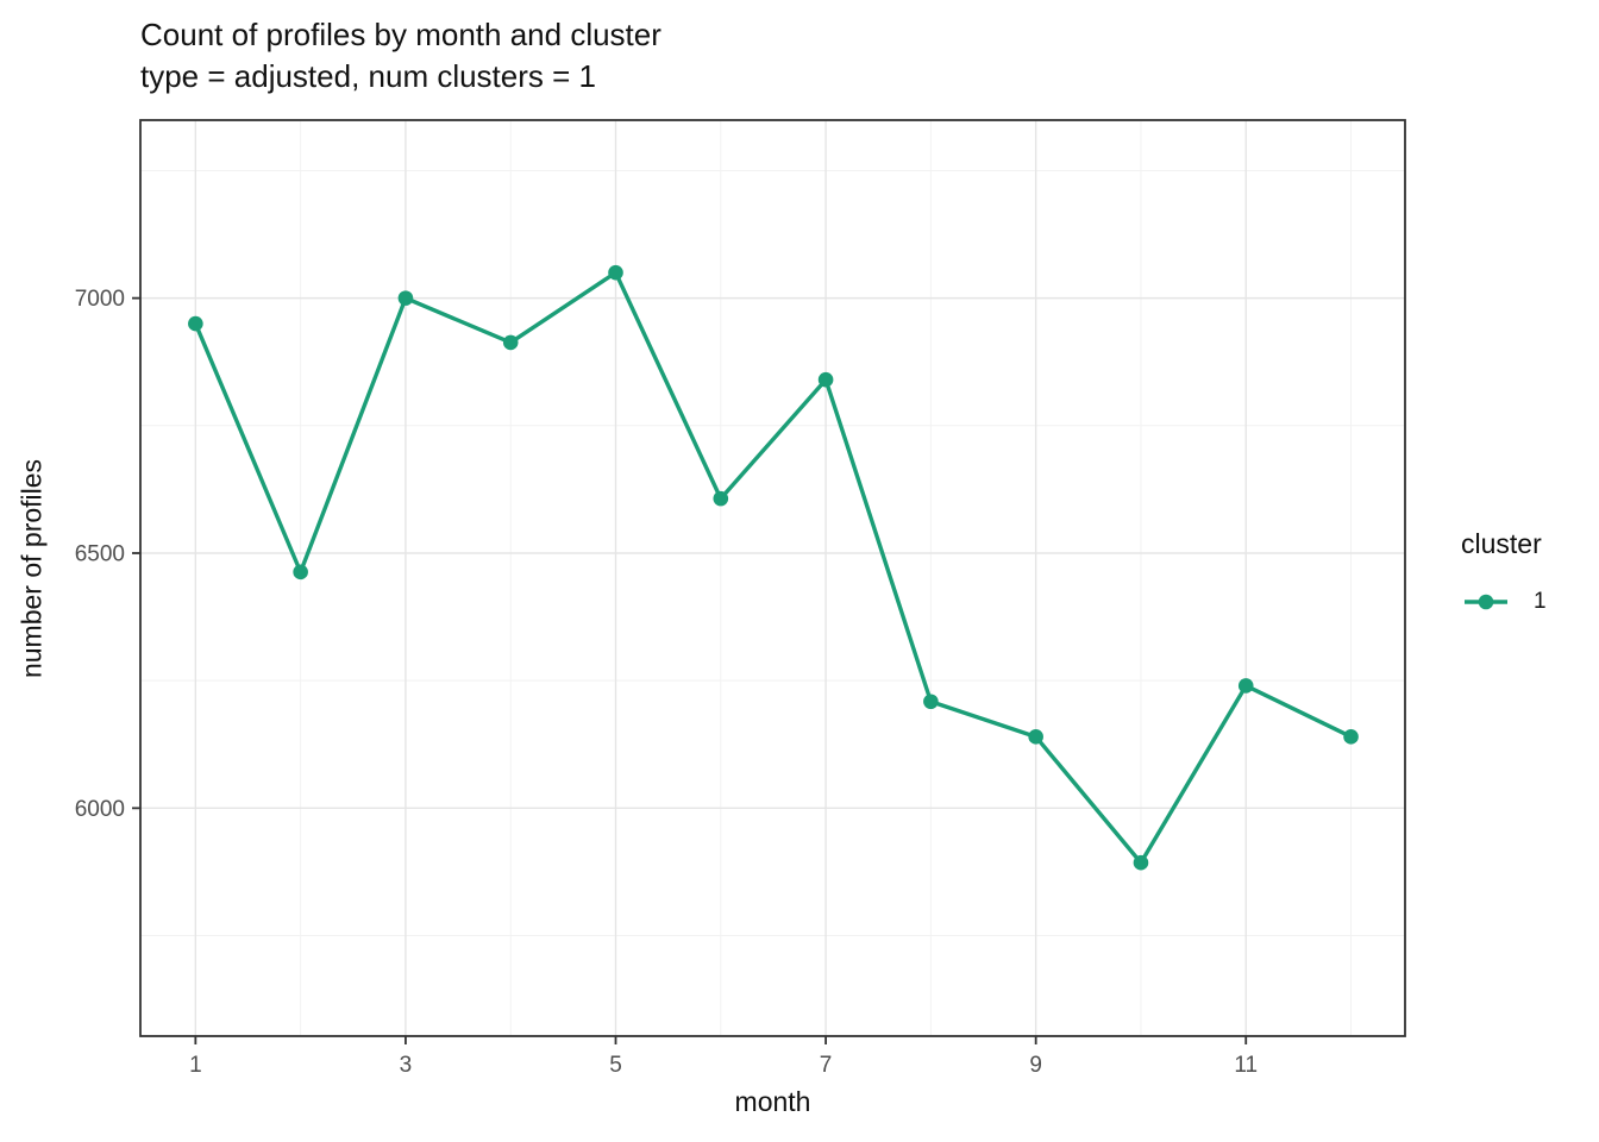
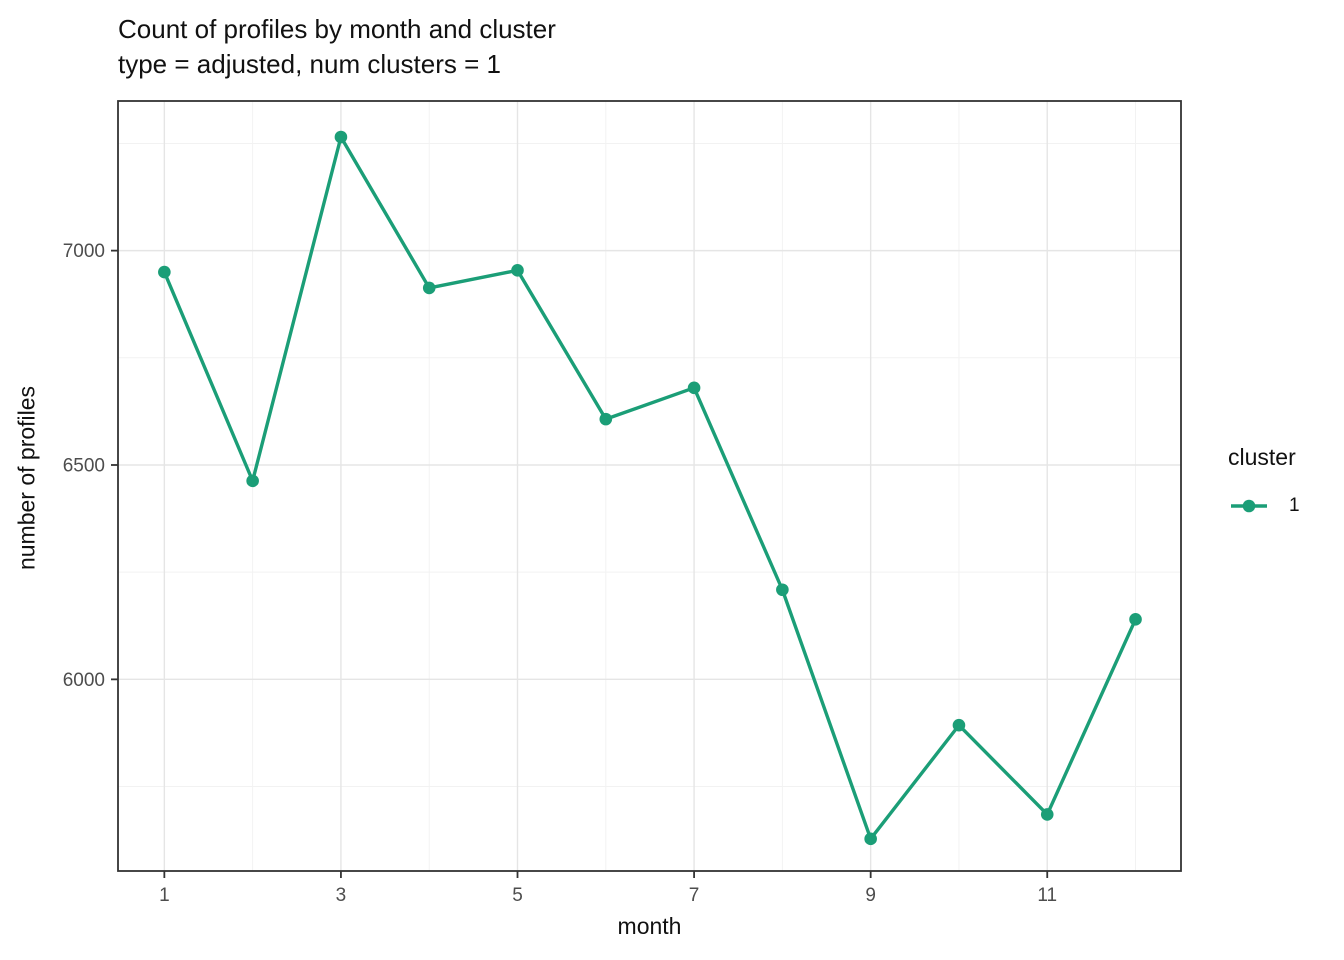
3: 7000 -> 7260
5: 7050 -> 6950
7: 6840 -> 6680
9: 6140 -> 5630
11: 6240 -> 5680
